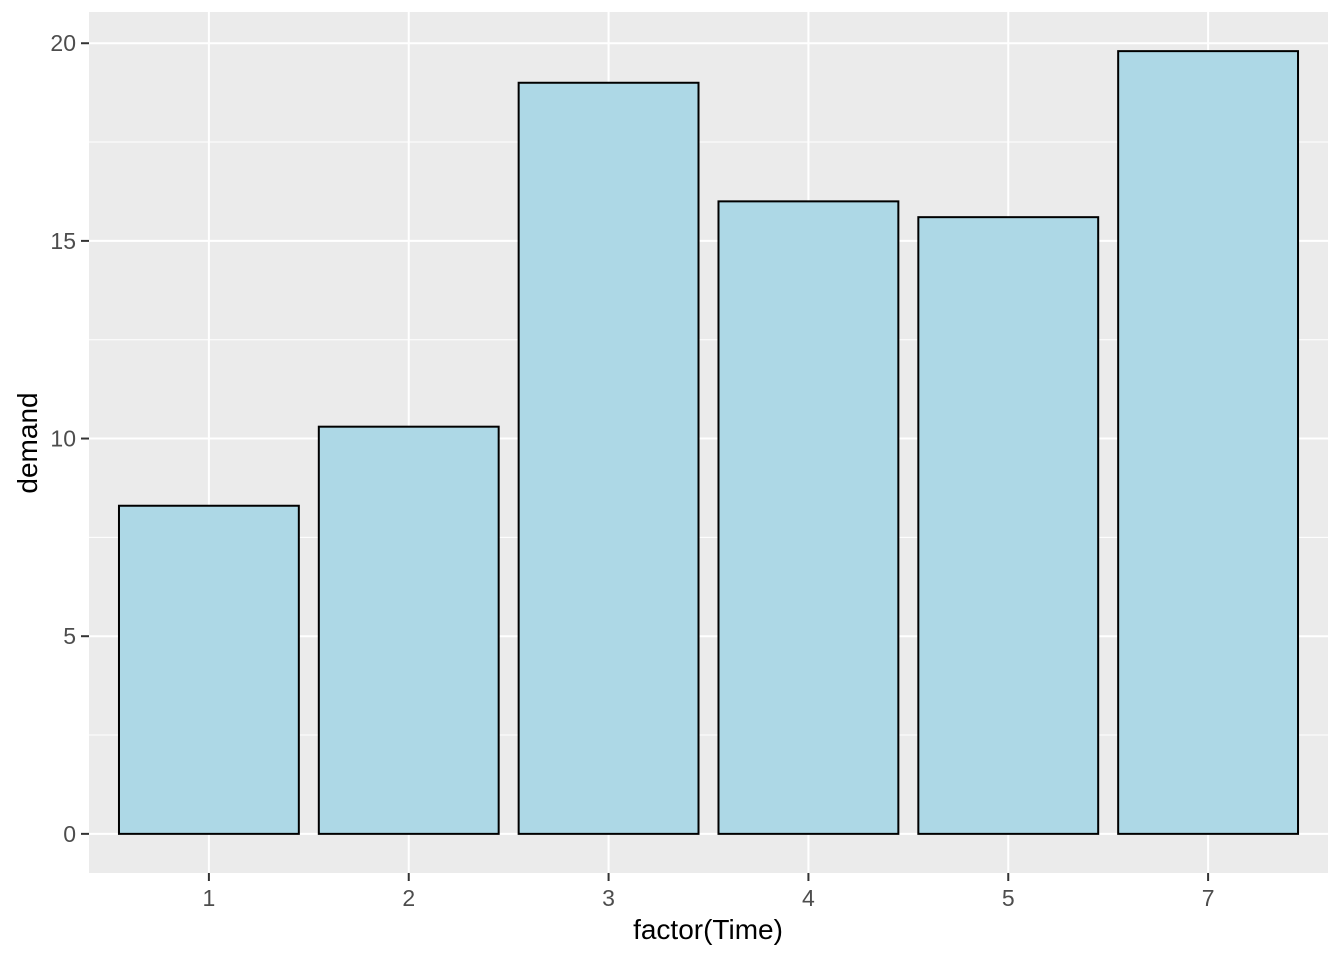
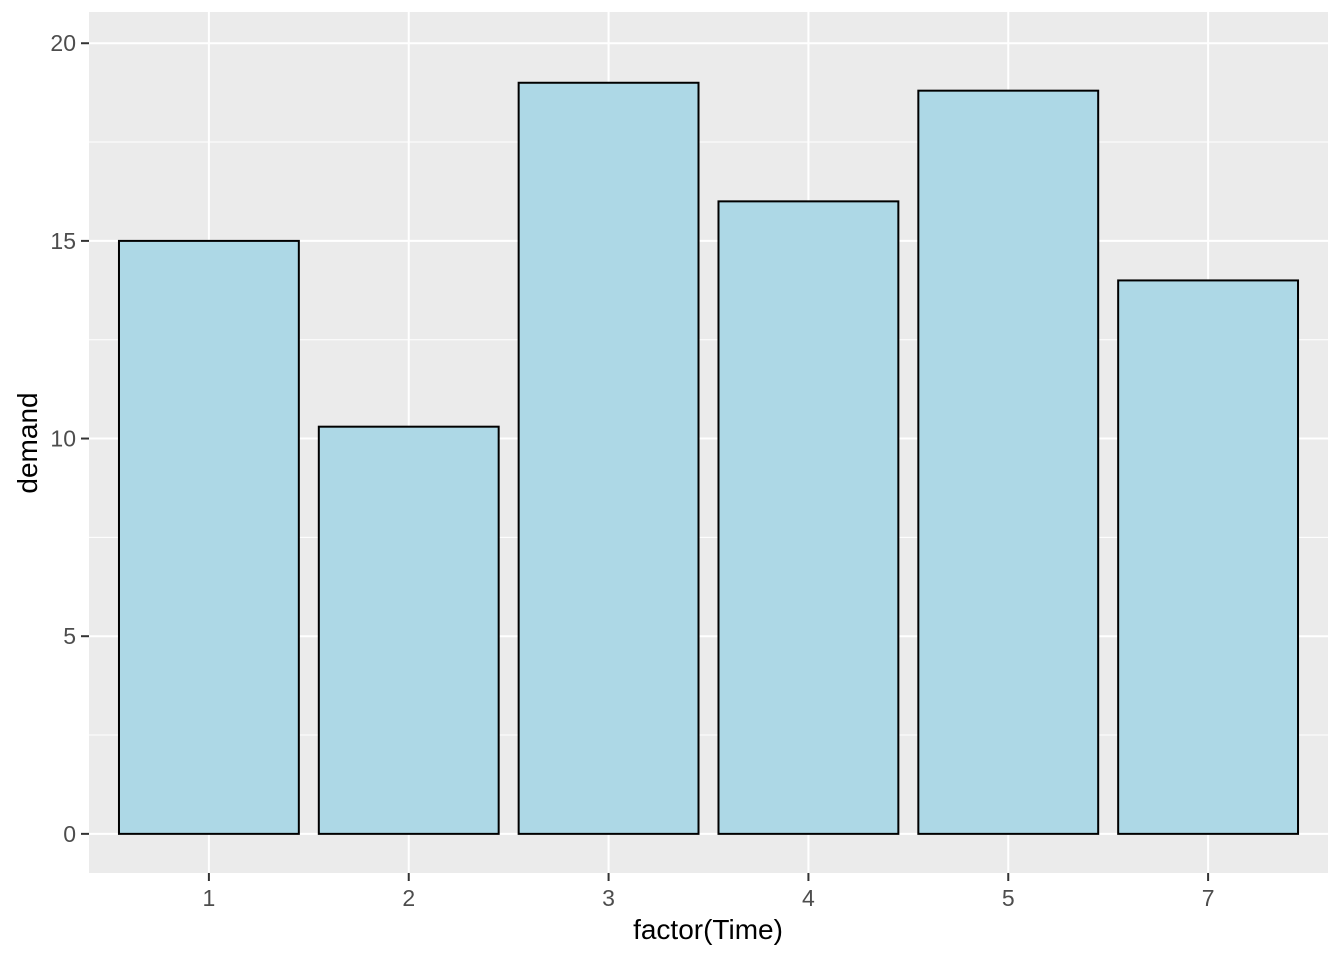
1: 8.3 -> 15.0
5: 15.6 -> 18.8
7: 19.8 -> 14.0
